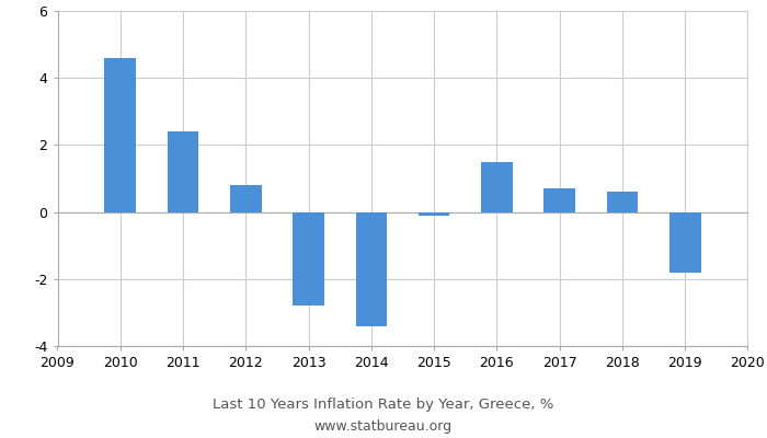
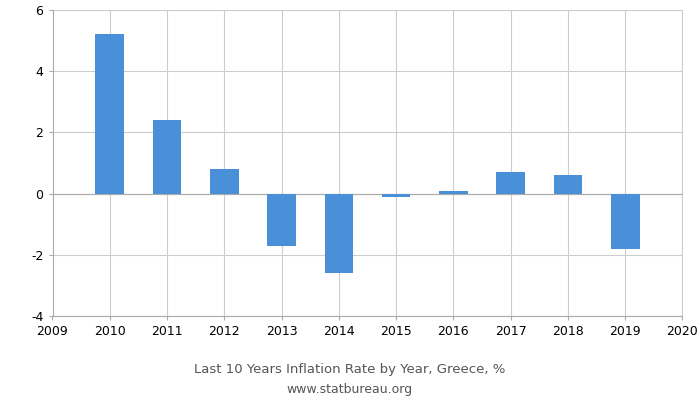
2010: 4.6 -> 5.2
2013: -2.8 -> -1.7
2014: -3.4 -> -2.6
2016: 1.5 -> 0.1
